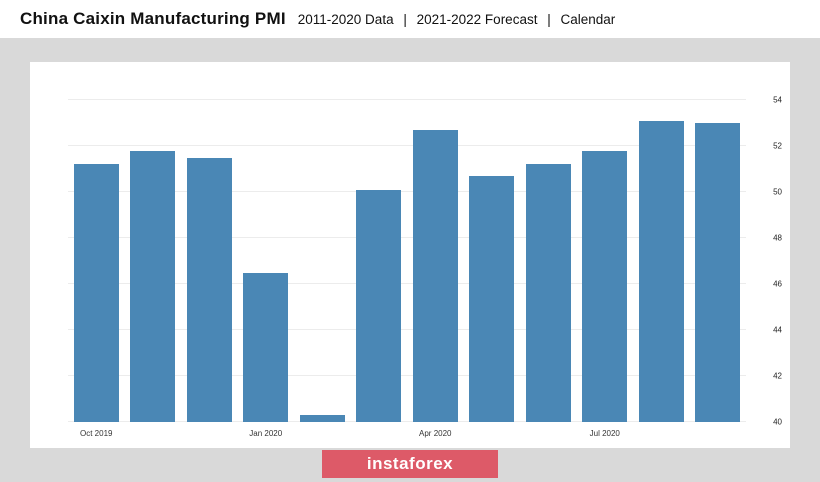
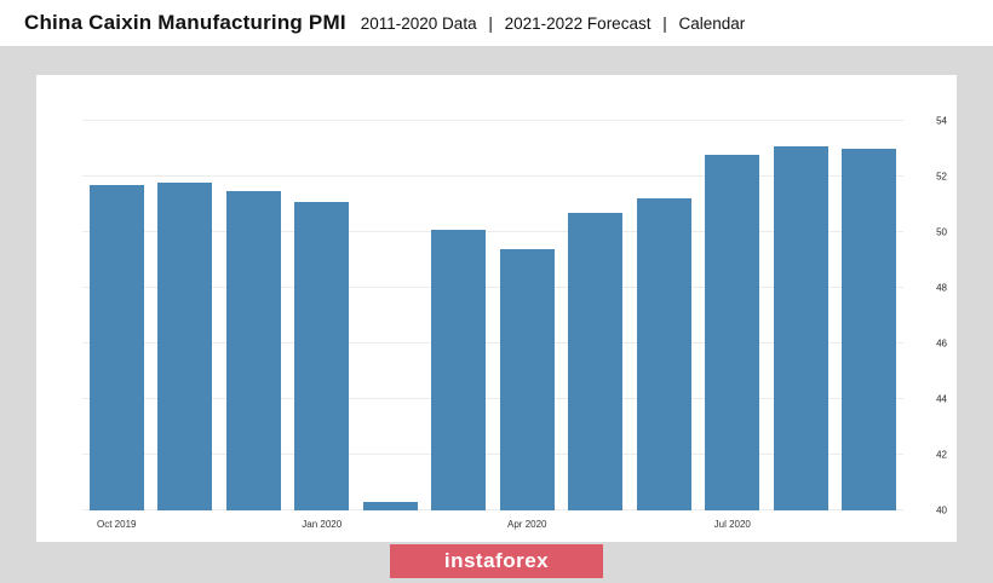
Oct 2019: 51.2 -> 51.7
Jan 2020: 46.5 -> 51.1
Apr 2020: 52.7 -> 49.4
Jul 2020: 51.8 -> 52.8
